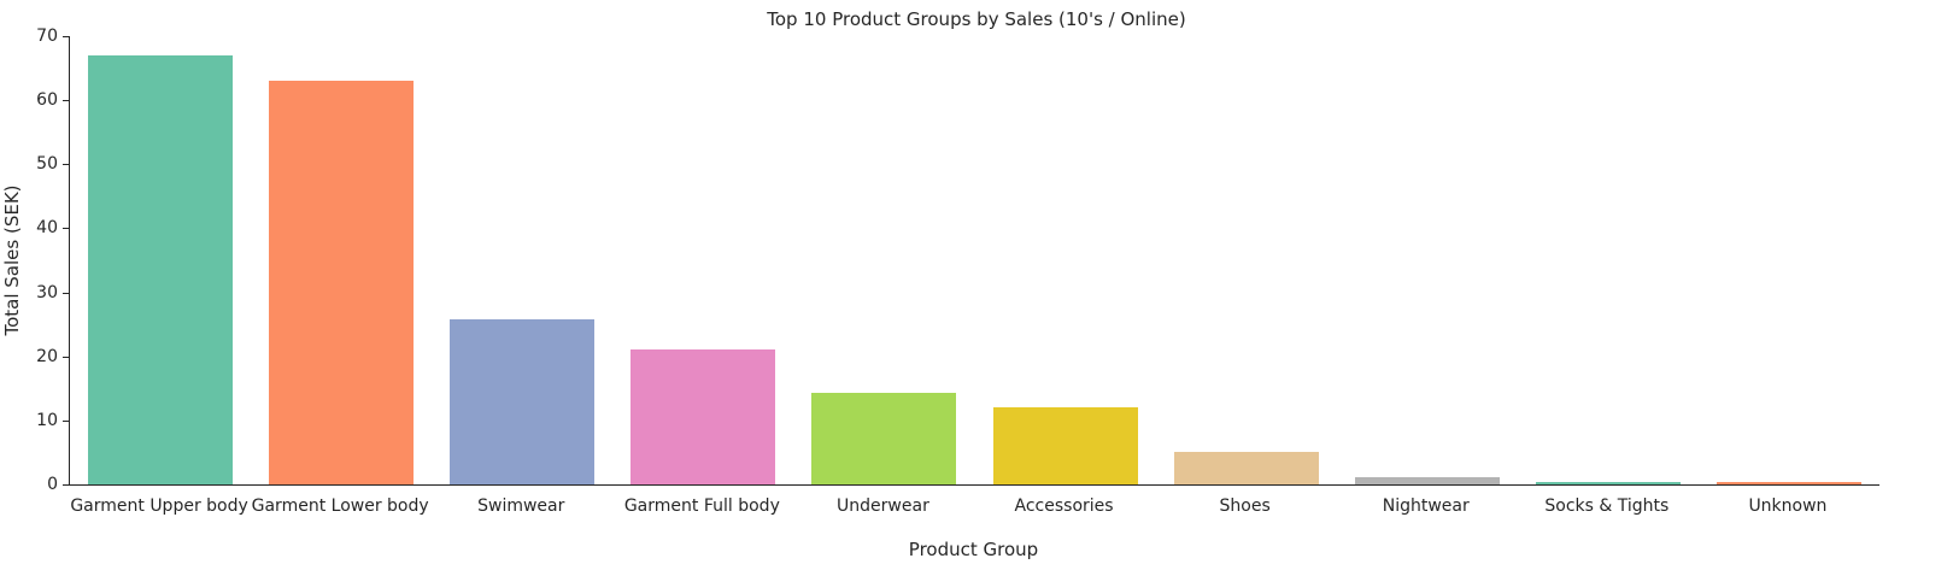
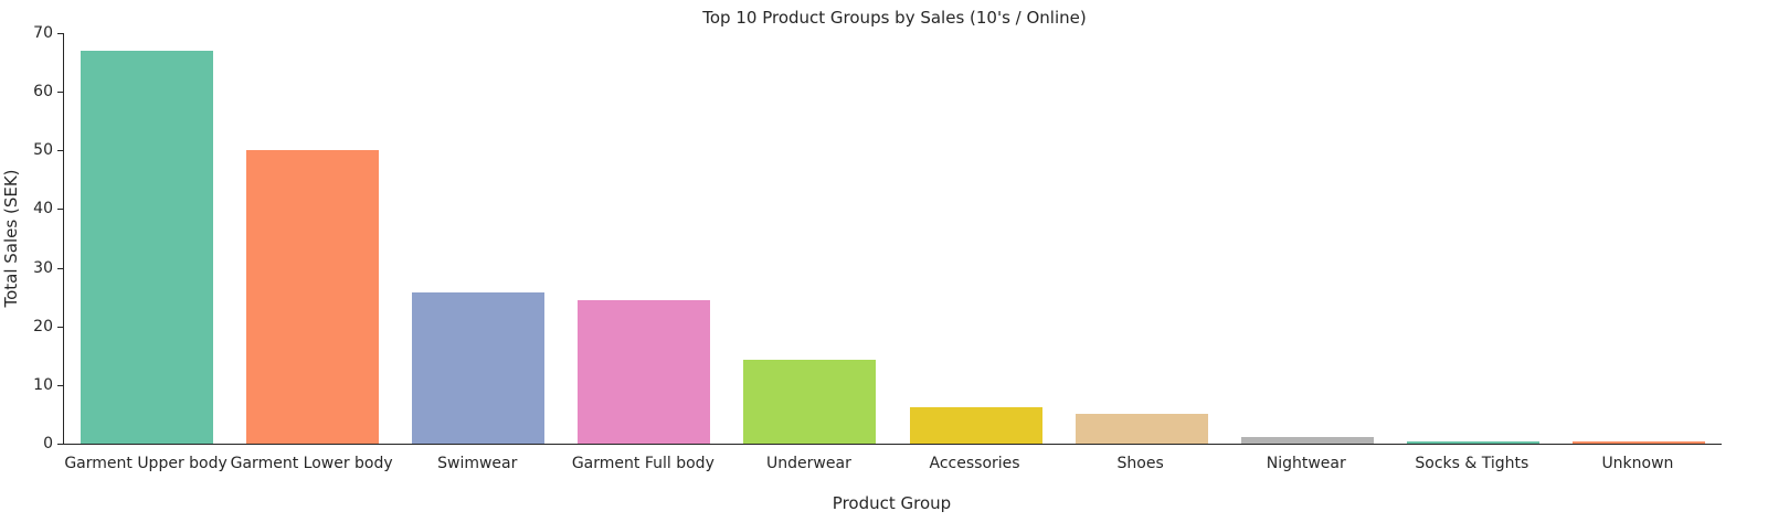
Garment Lower body: 63 -> 50
Garment Full body: 21 -> 24
Accessories: 12 -> 6
